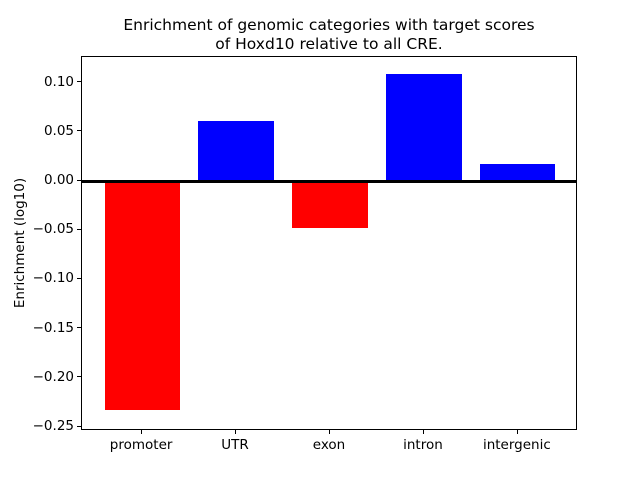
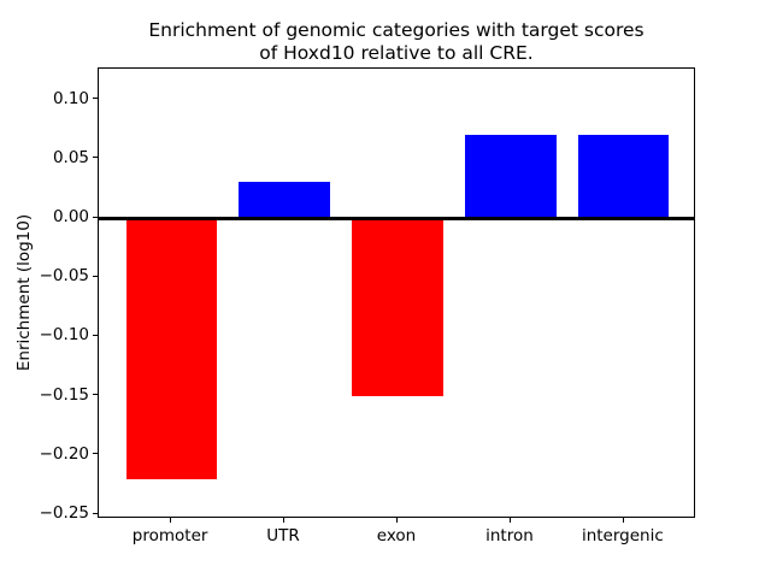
promoter: -0.23 -> -0.22
UTR: 0.06 -> 0.03
exon: -0.05 -> -0.15
intron: 0.11 -> 0.07
intergenic: 0.02 -> 0.07
